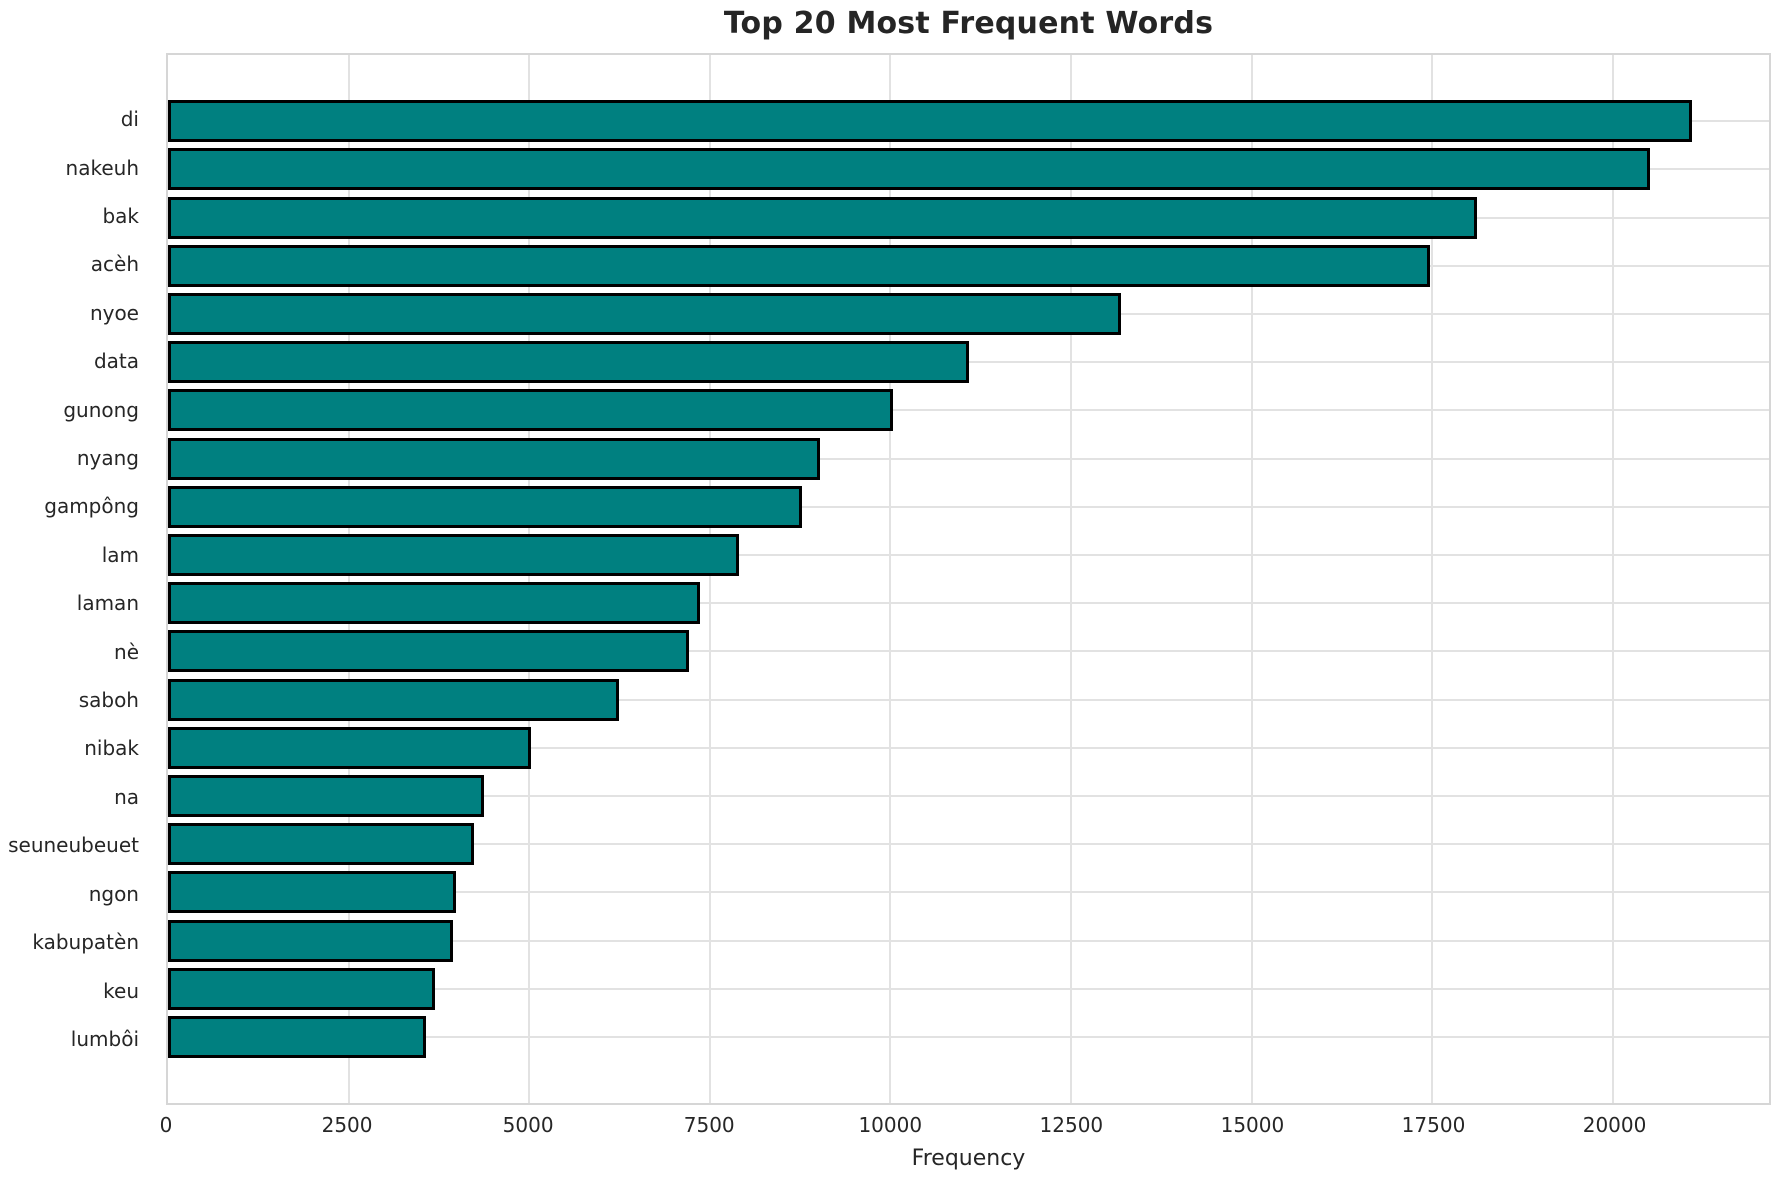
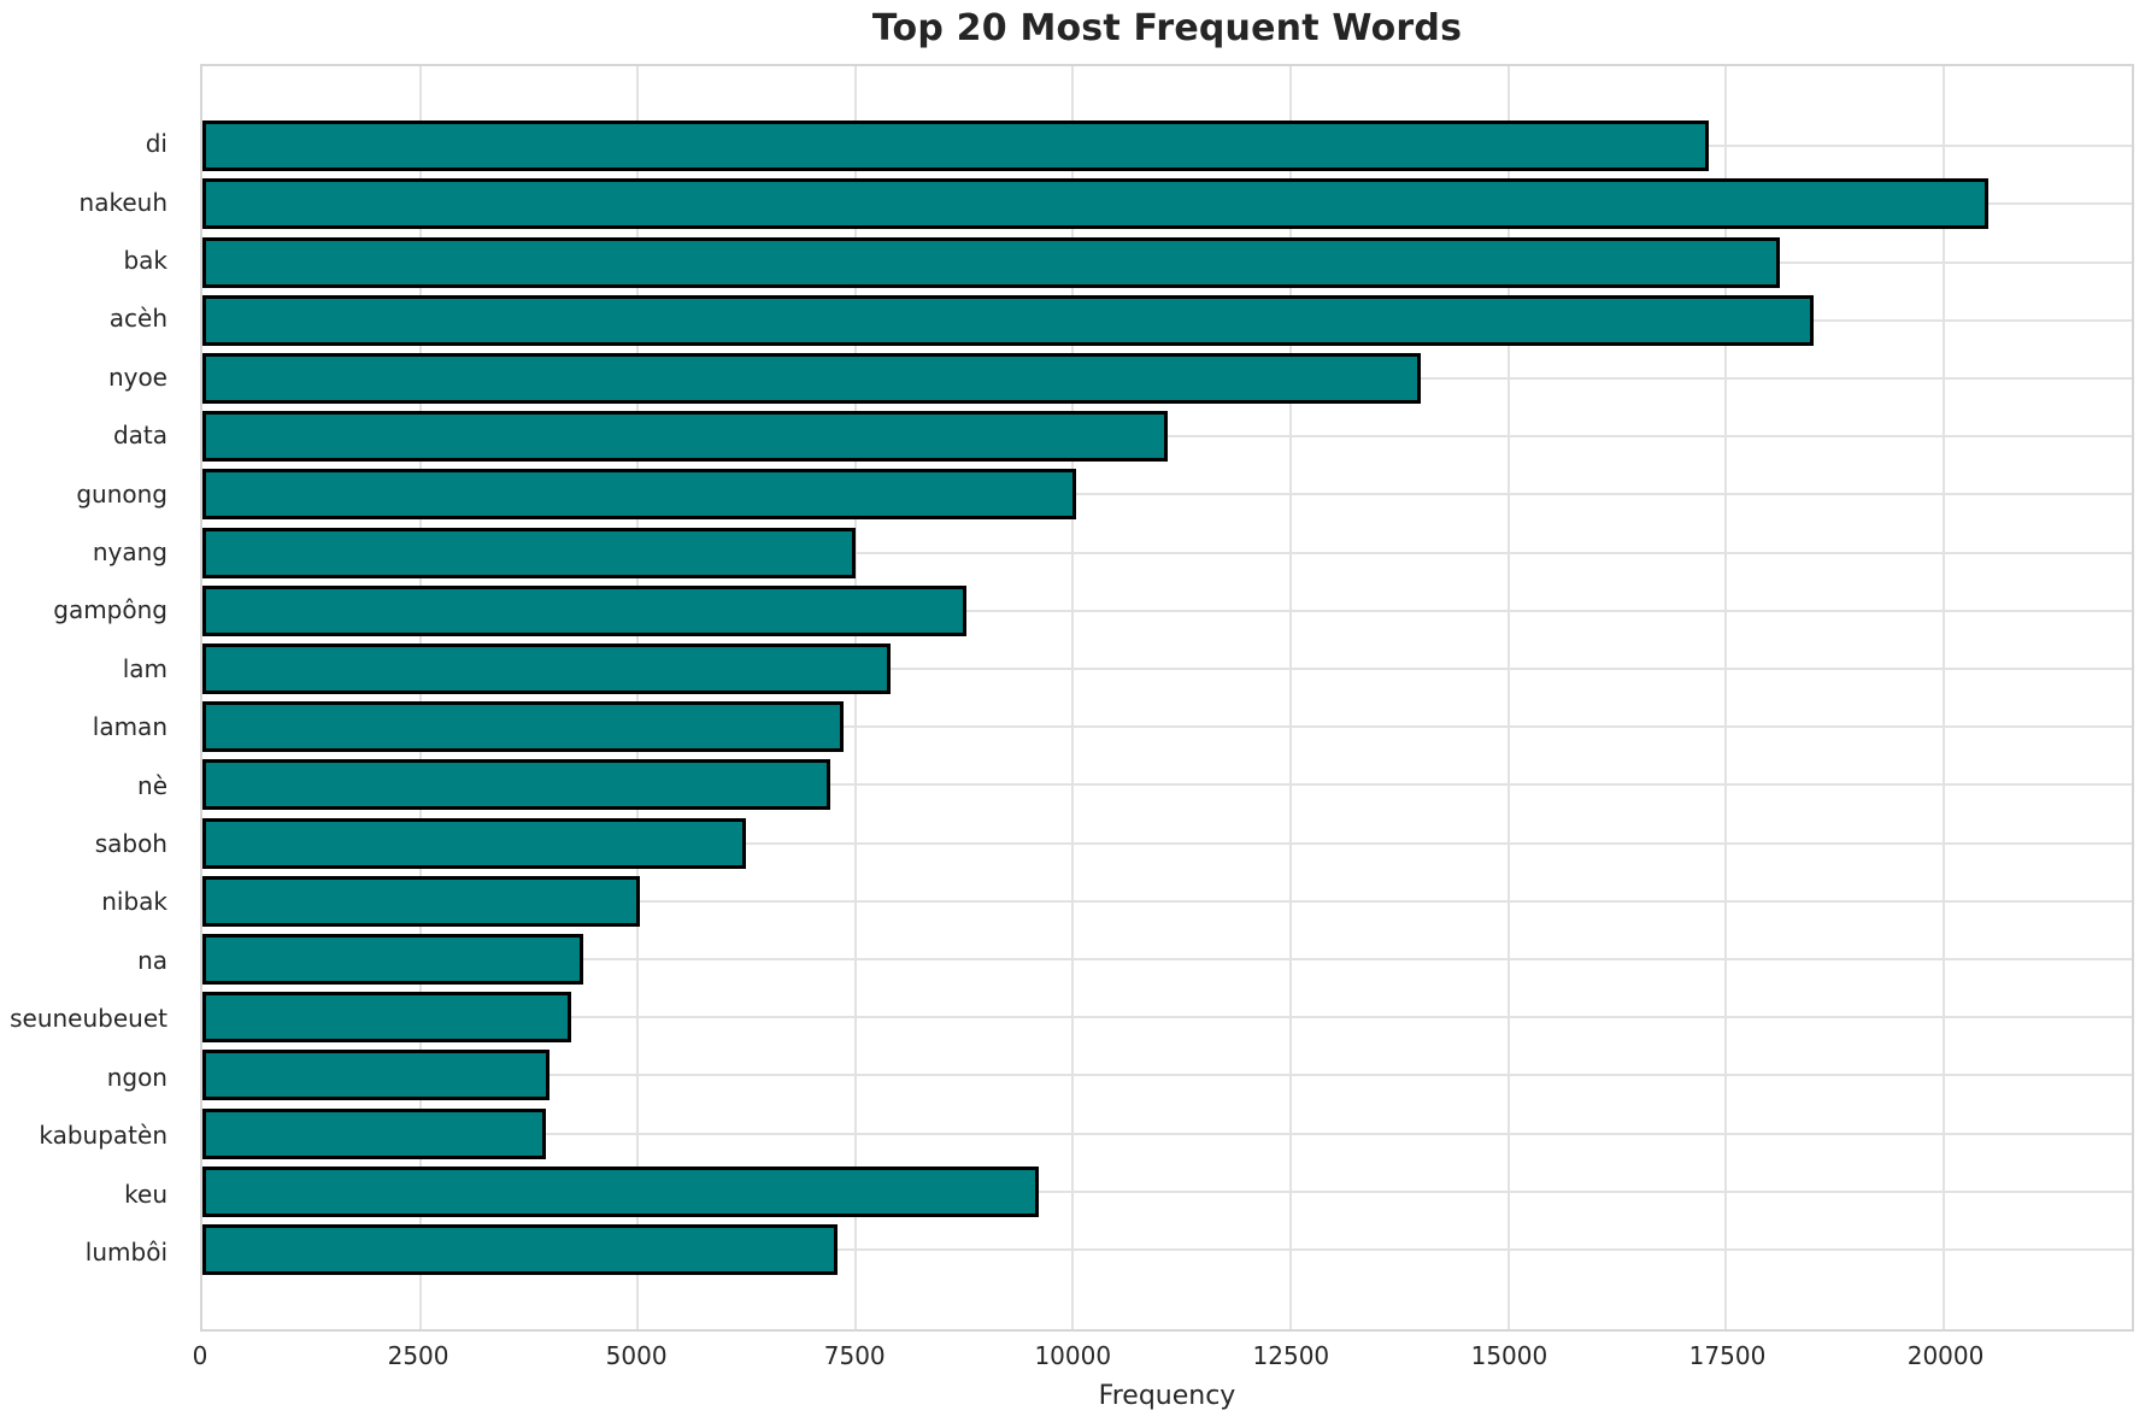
di: 21100 -> 17300
acèh: 17500 -> 18500
nyoe: 13200 -> 14000
nyang: 9000 -> 7500
keu: 3700 -> 9600
lumbôi: 3600 -> 7300
